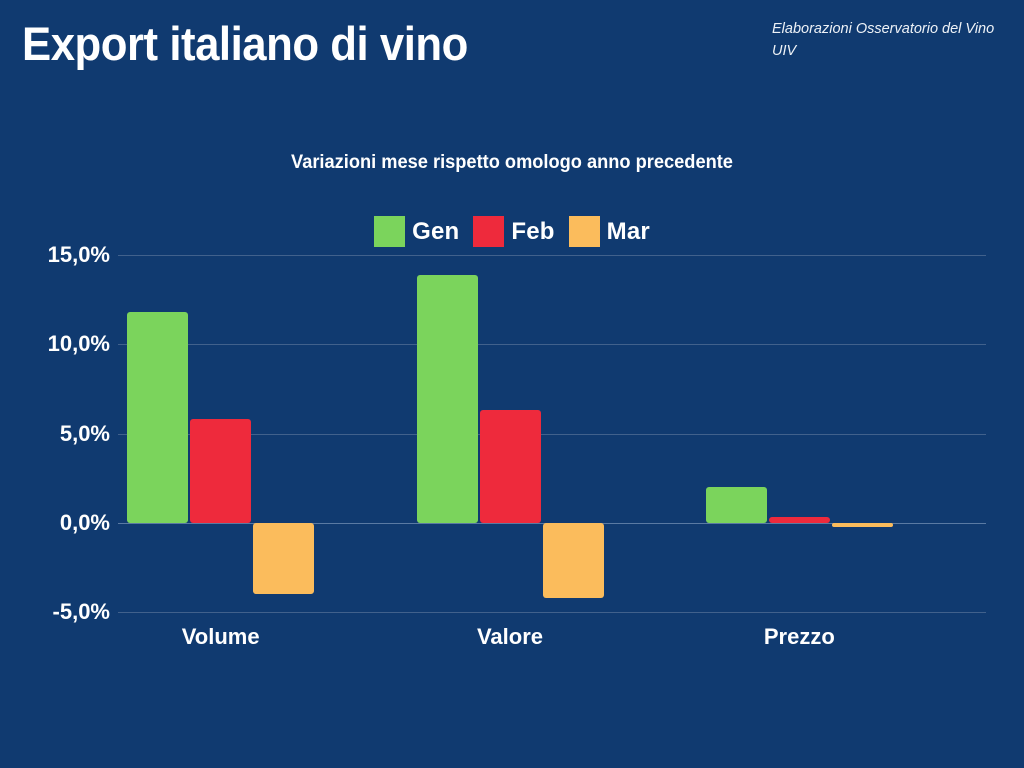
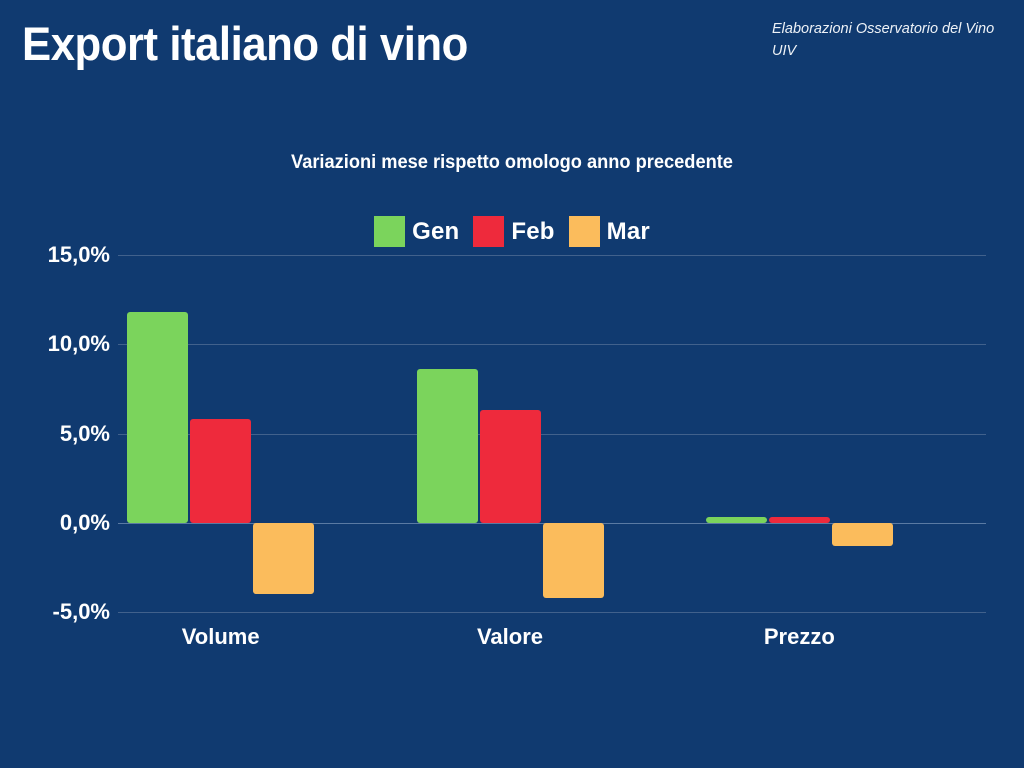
Gen/Valore: 13,9% -> 8,6%
Gen/Prezzo: 2,0% -> 0,3%
Mar/Prezzo: -0,2% -> -1,3%
